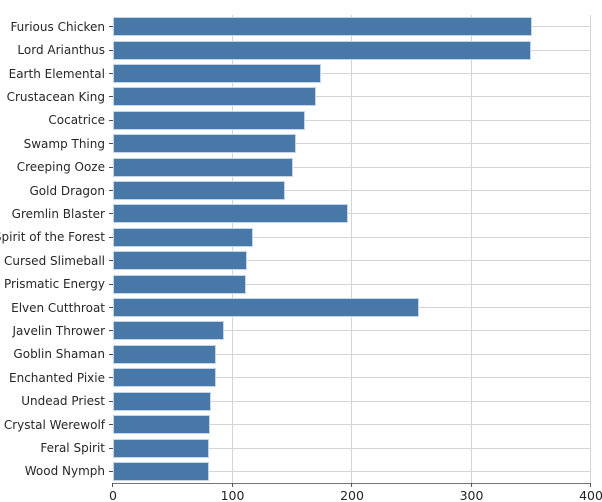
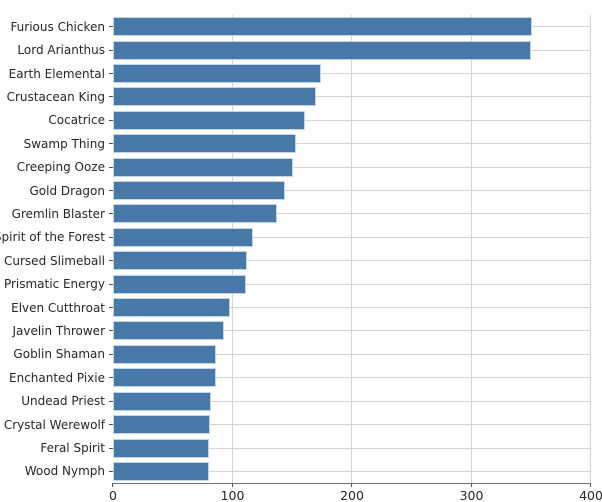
Gremlin Blaster: 197 -> 137
Elven Cutthroat: 256 -> 98
